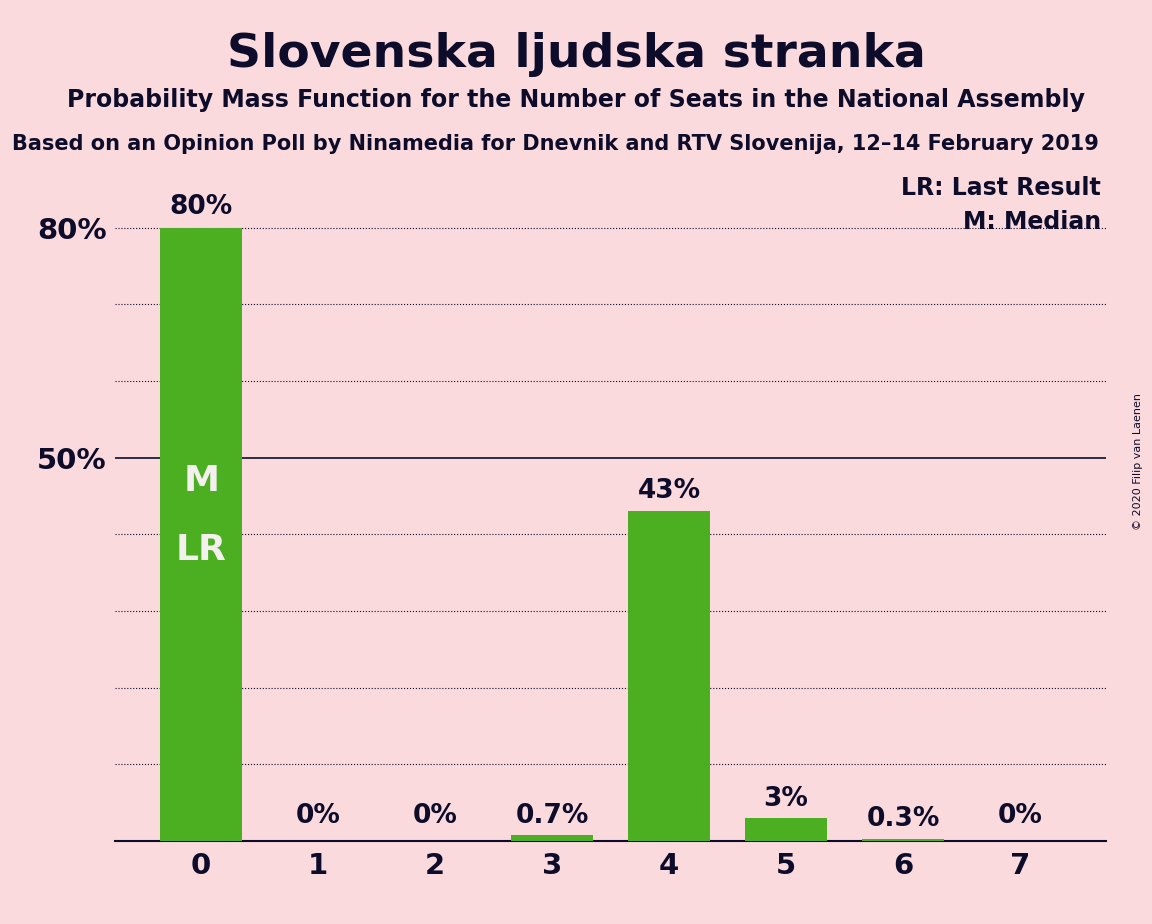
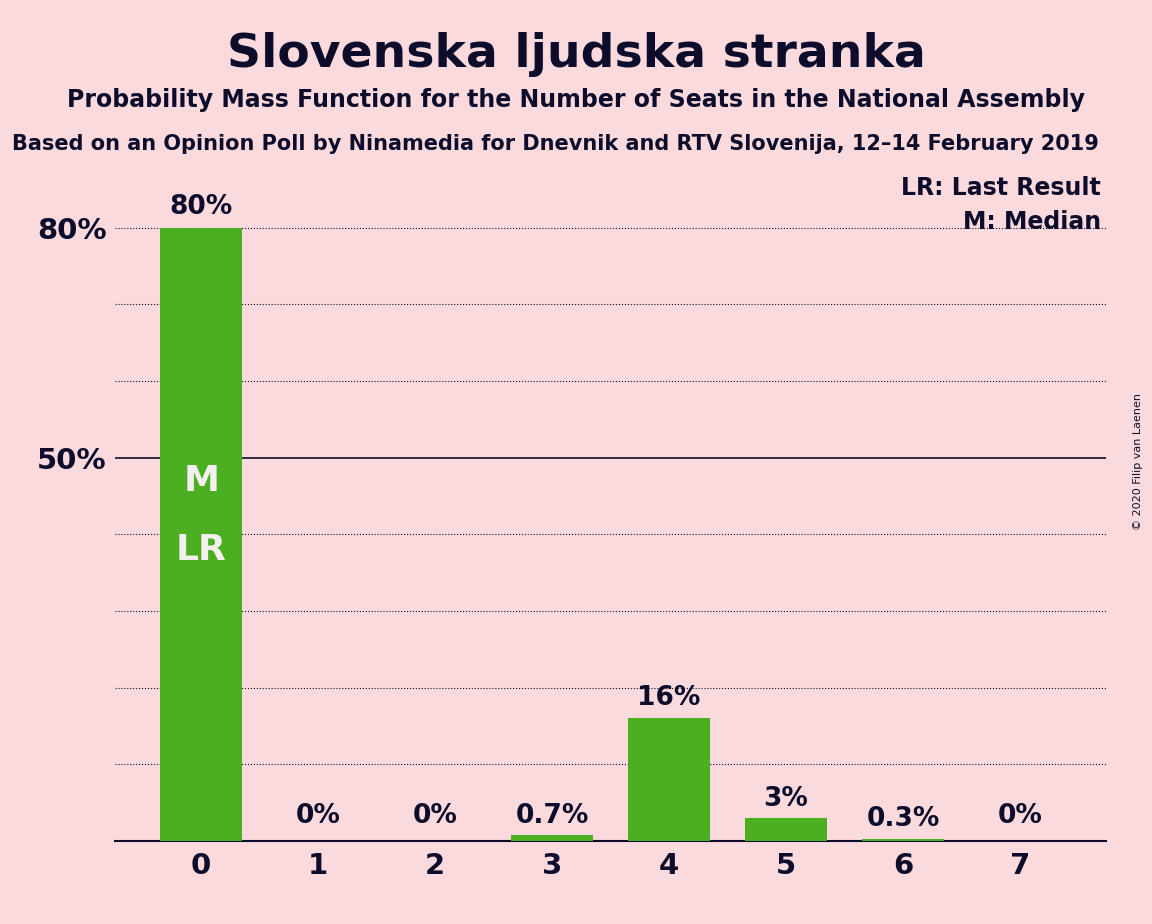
4: 43% -> 16%
